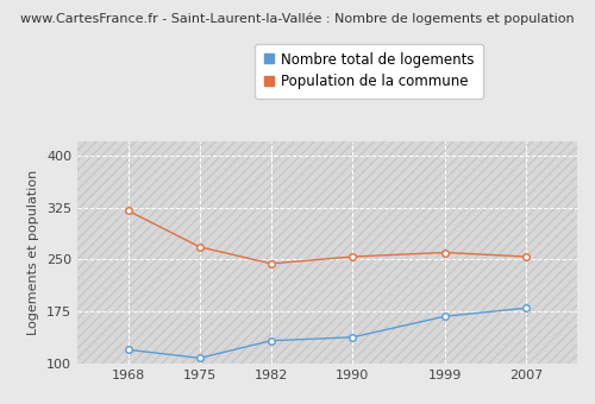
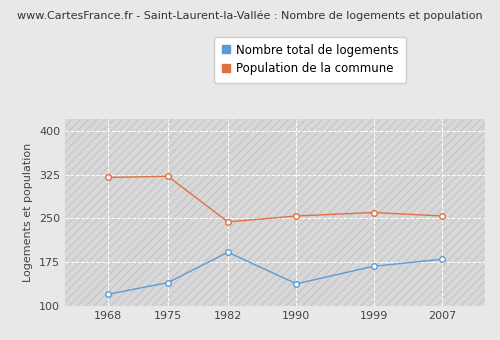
Nombre total de logements/1975: 108 -> 140
Population de la commune/1975: 268 -> 322
Nombre total de logements/1982: 133 -> 192
